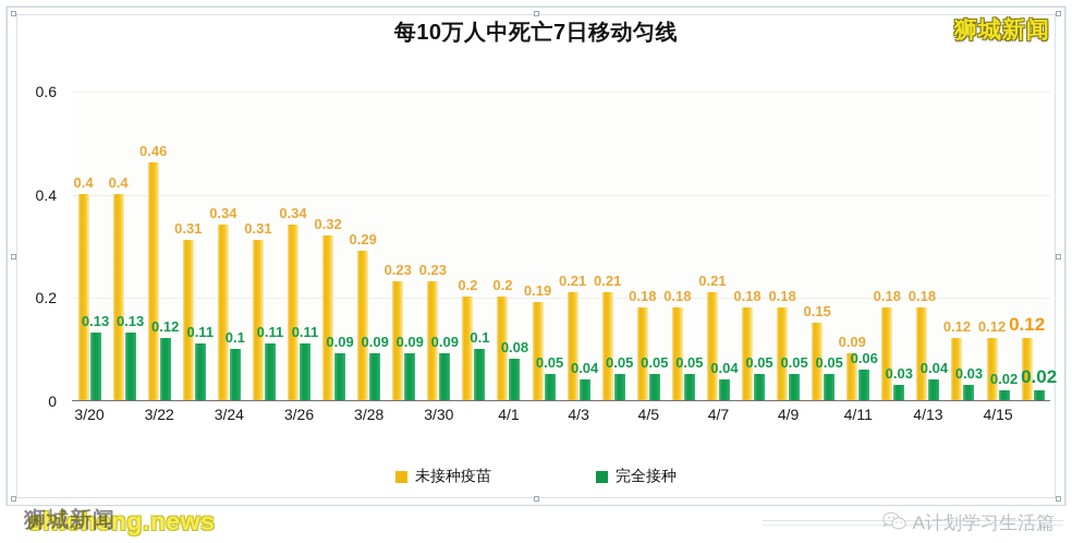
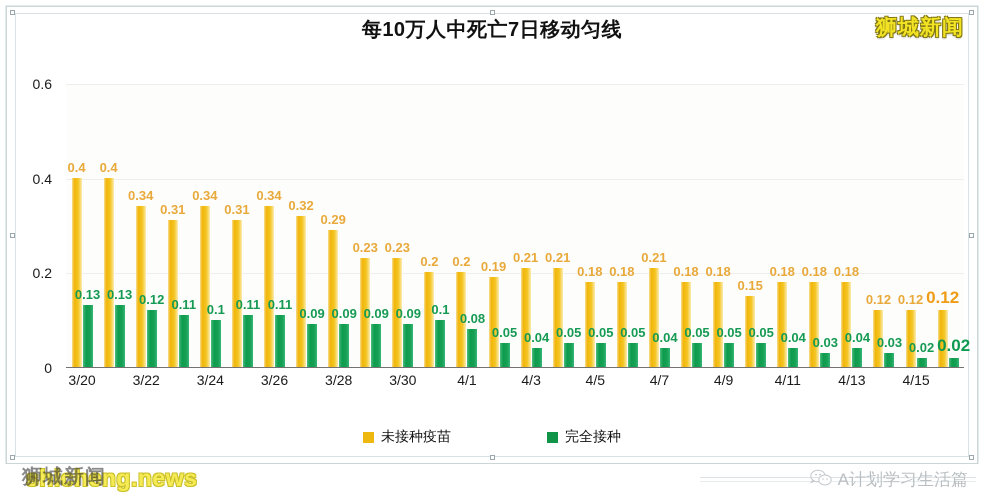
未接种疫苗/3/22: 0.46 -> 0.34
未接种疫苗/4/11: 0.09 -> 0.18
完全接种/4/11: 0.06 -> 0.04
